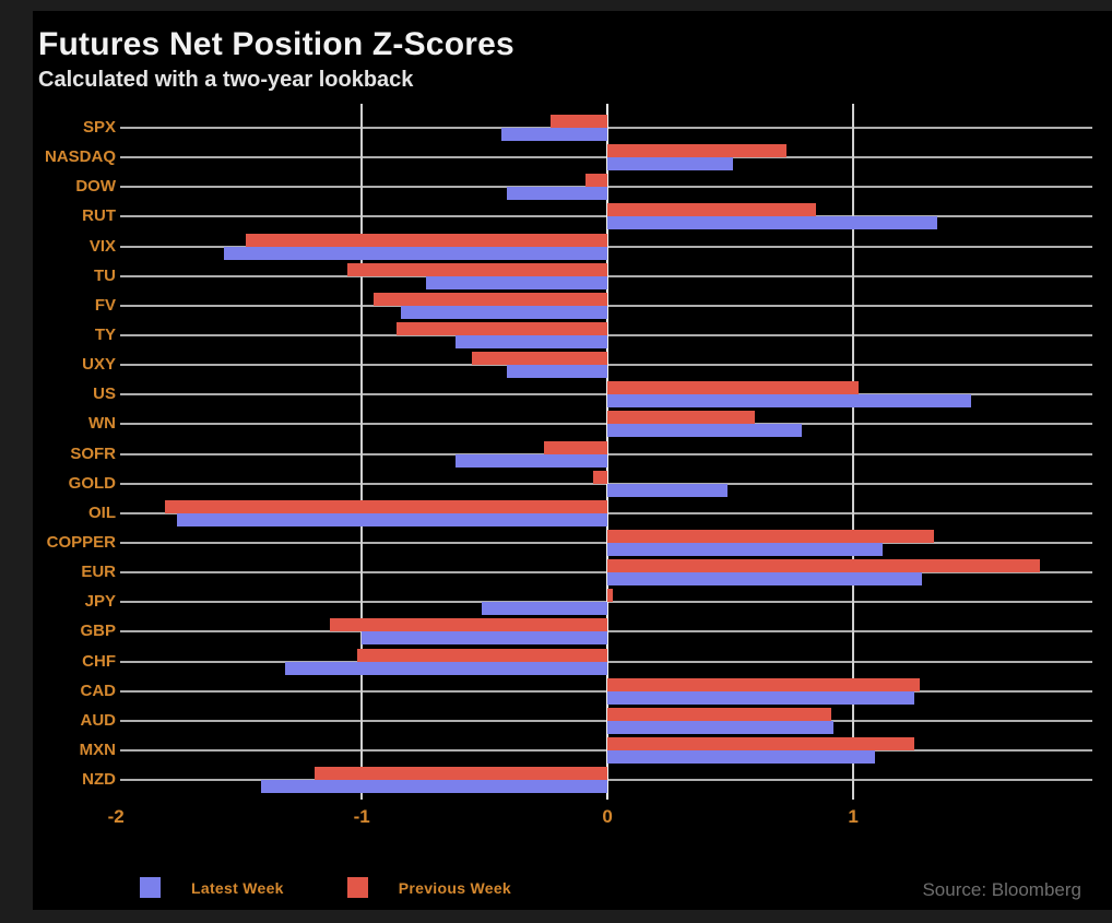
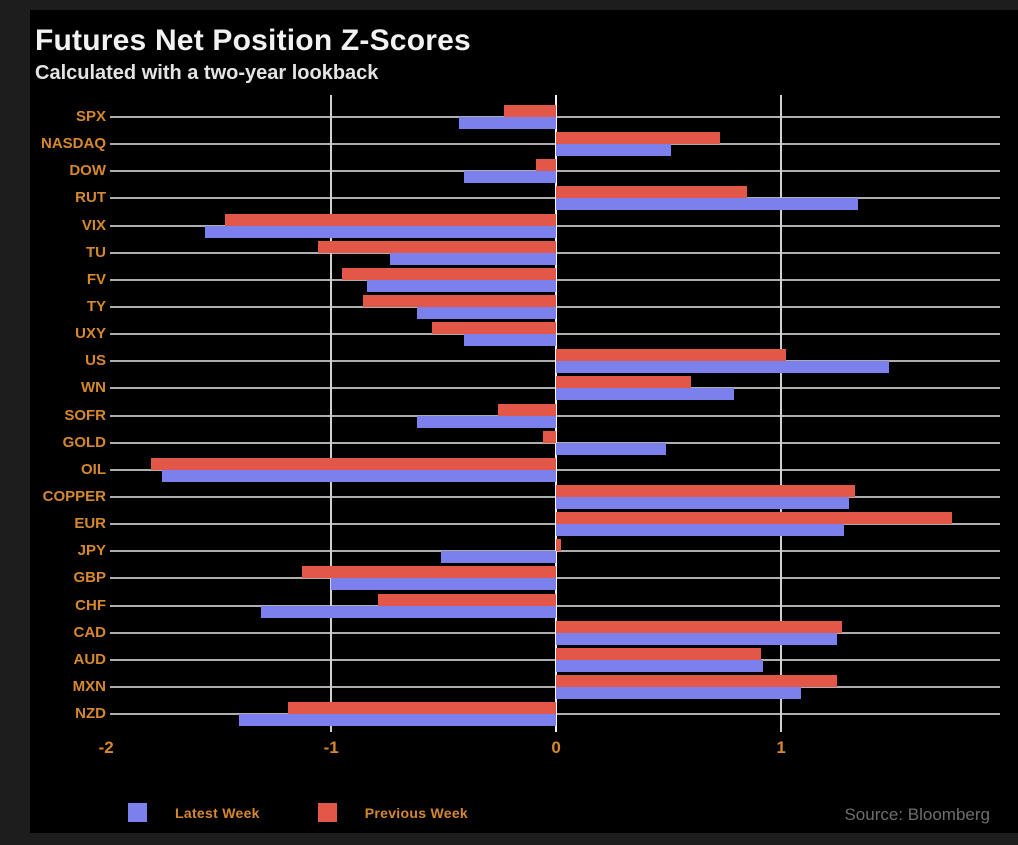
Latest Week/COPPER: 1.12 -> 1.30
Previous Week/CHF: -1.02 -> -0.79
